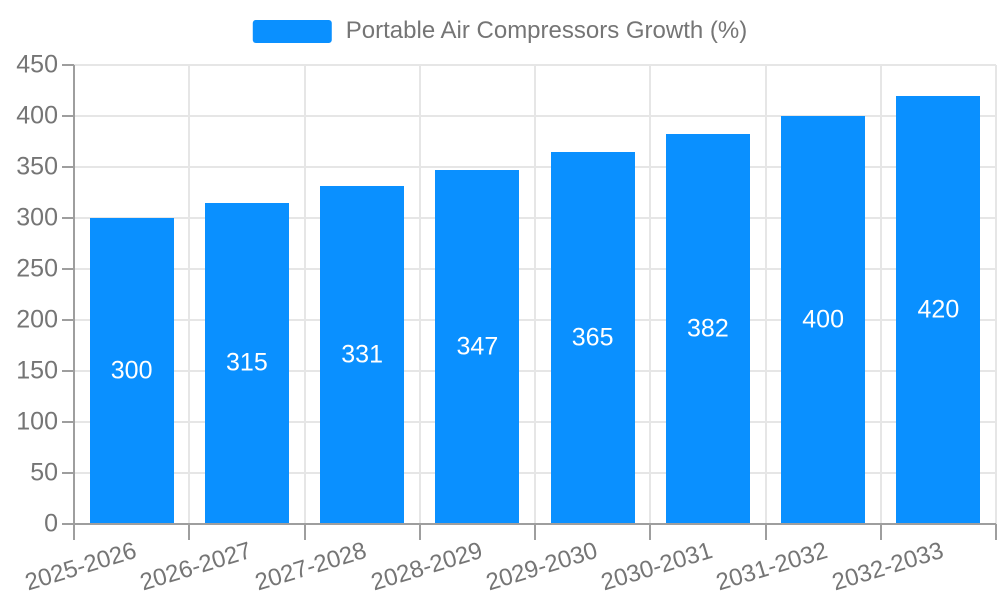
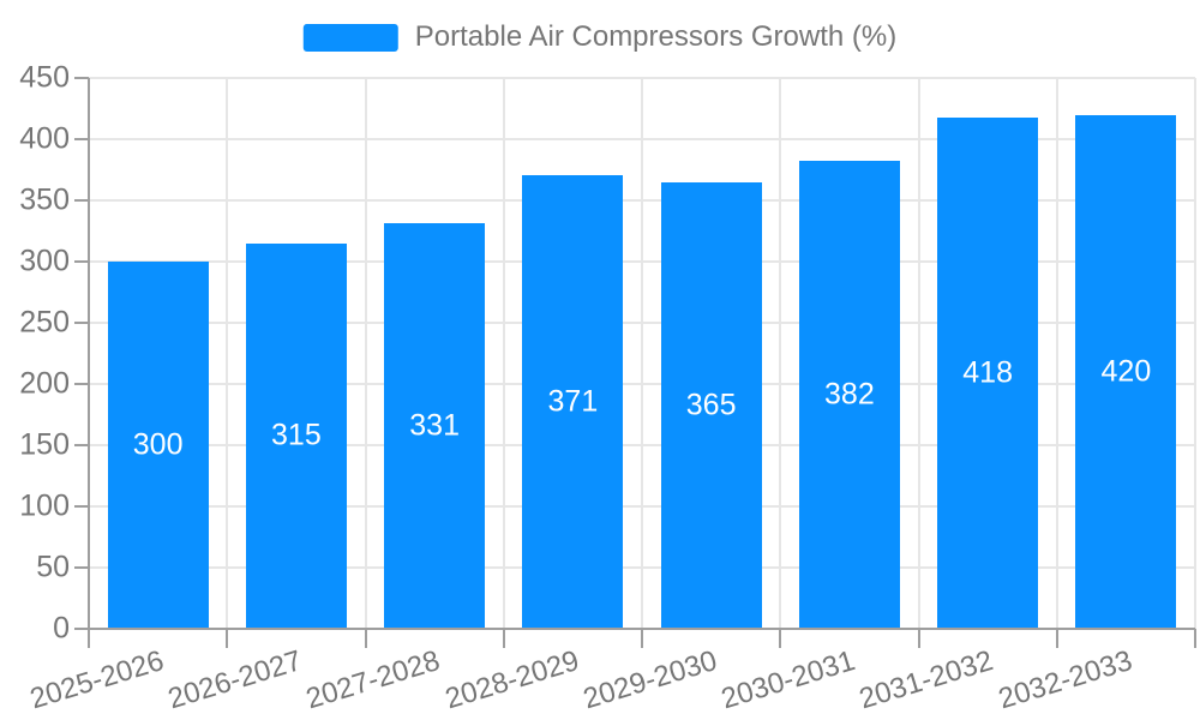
2028-2029: 347 -> 371
2031-2032: 400 -> 418
